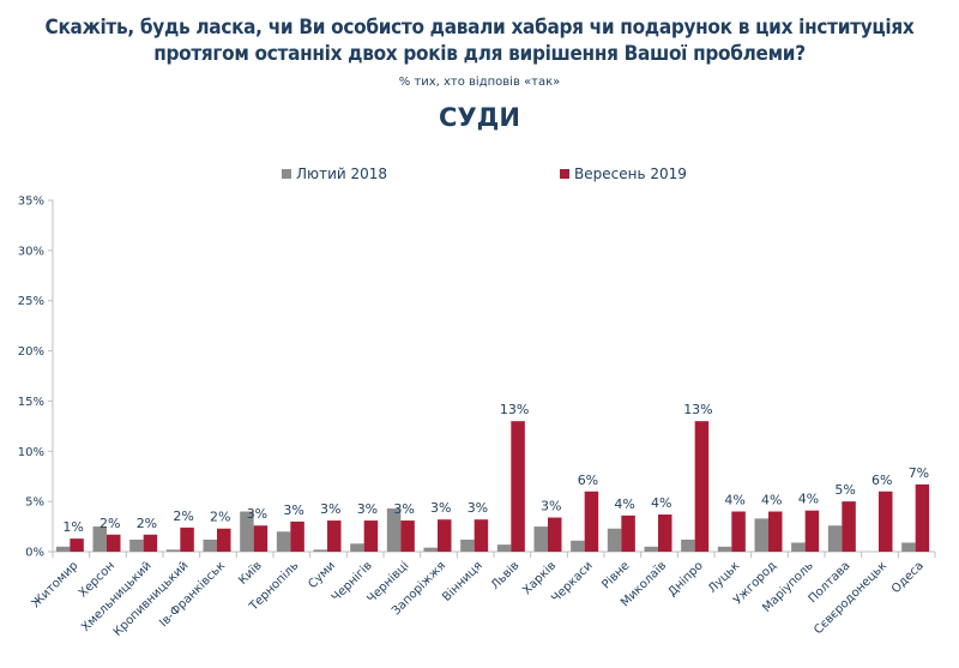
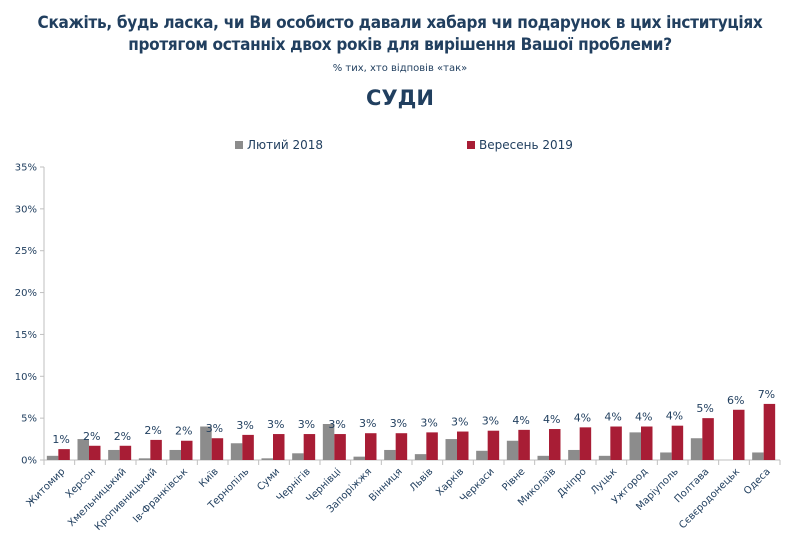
Вересень 2019/Львів: 13% -> 3%
Вересень 2019/Черкаси: 6% -> 3%
Вересень 2019/Дніпро: 13% -> 4%
